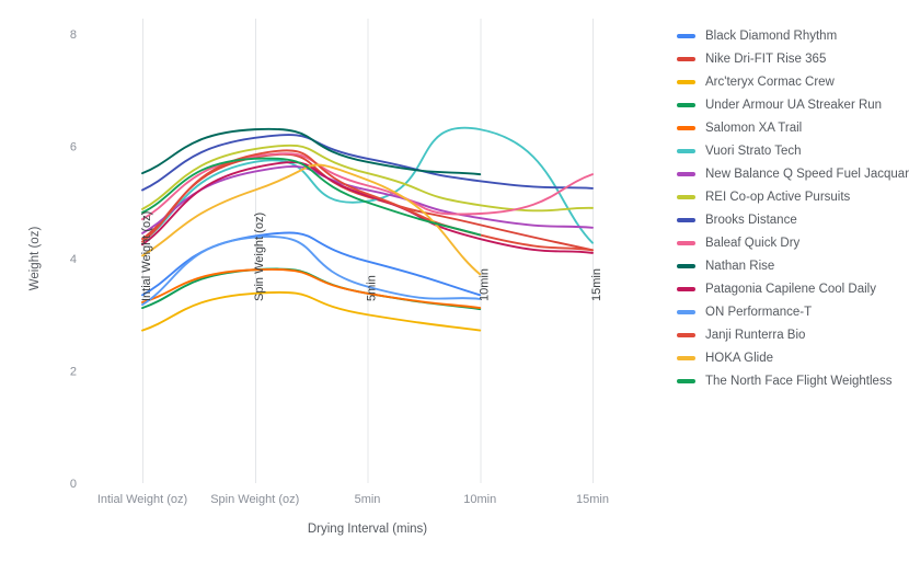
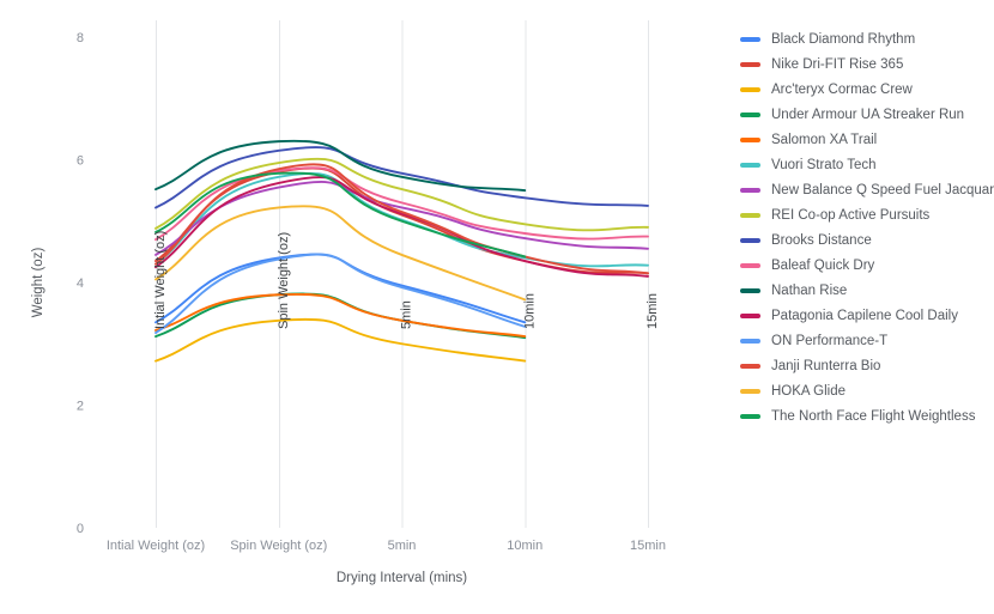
ON Performance-T/5min: 3.5 -> 3.9
HOKA Glide/5min: 5.4 -> 4.5
Nike Dri-FIT Rise 365/10min: 4.6 -> 4.3
Vuori Strato Tech/10min: 6.3 -> 4.4
Baleaf Quick Dry/15min: 5.5 -> 4.8
